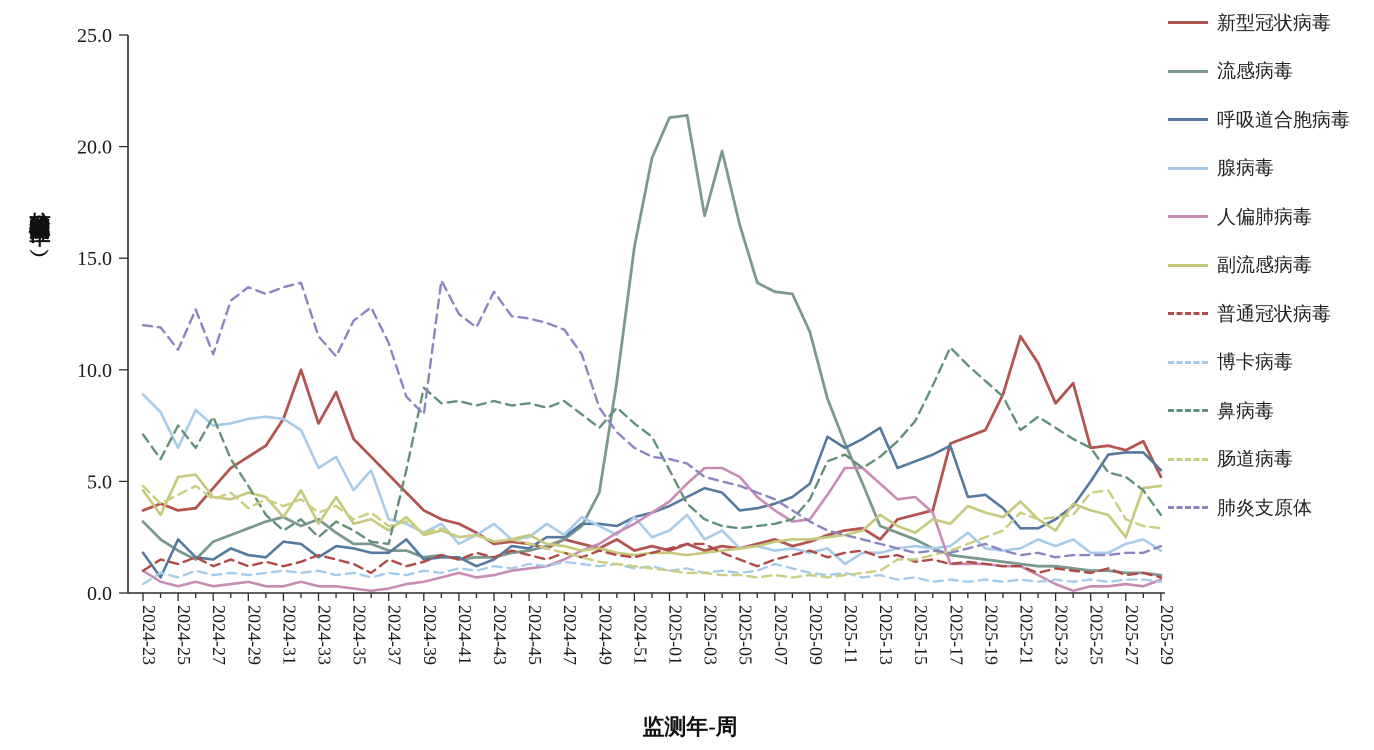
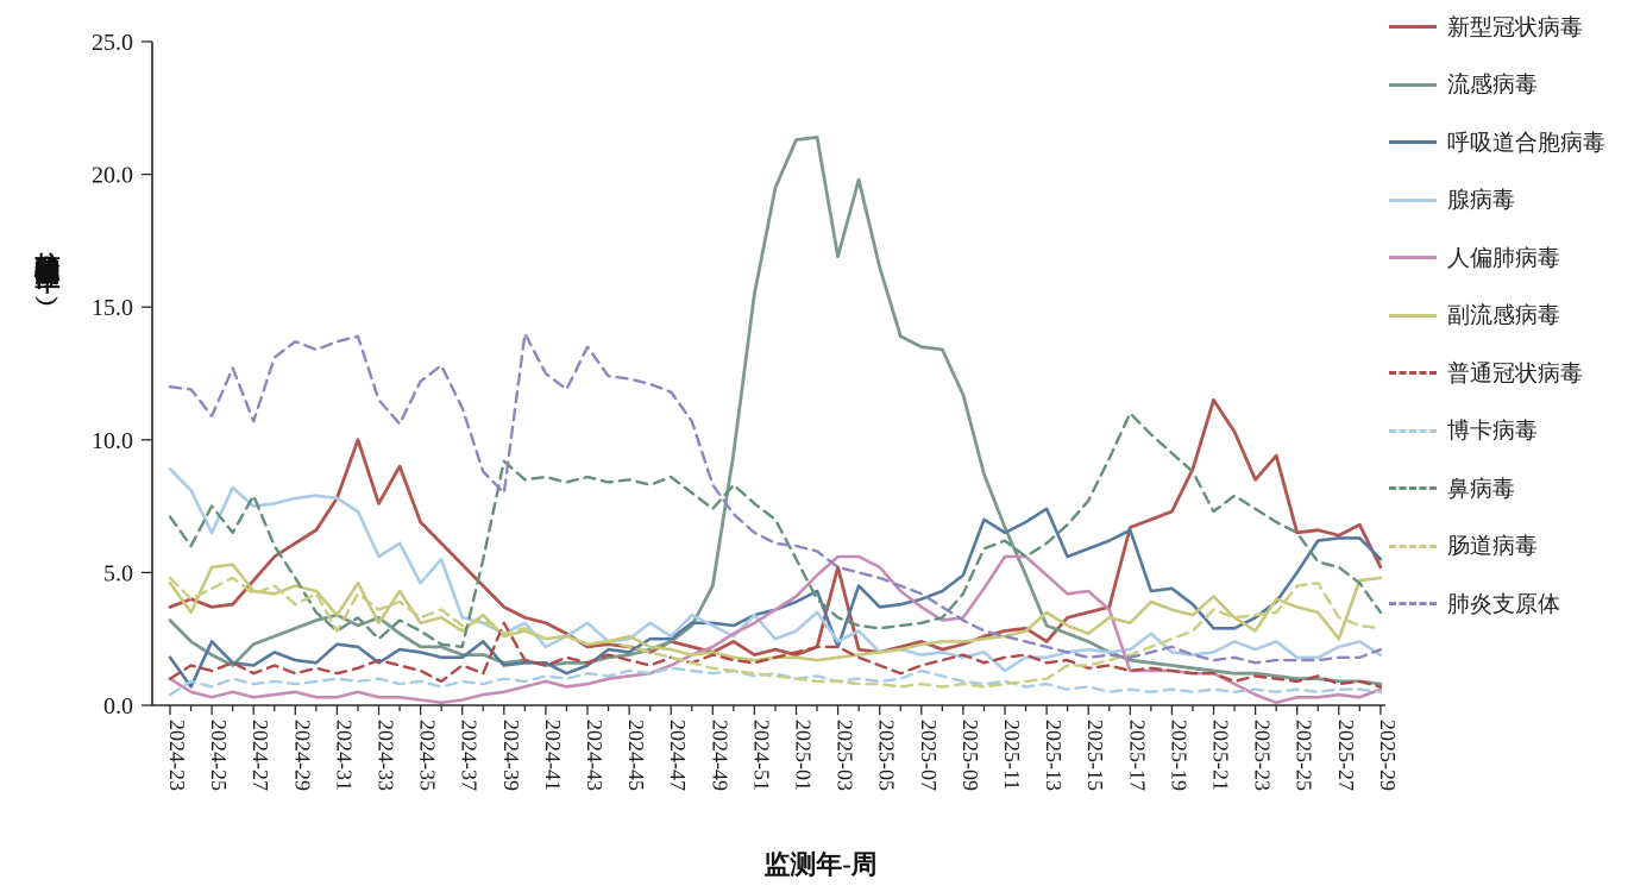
肠道病毒/2024-31: 3.9 -> 2.8
普通冠状病毒/2024-39: 1.4 -> 3.1
新型冠状病毒/2025-03: 1.9 -> 5.2
呼吸道合胞病毒/2025-03: 4.7 -> 2.2
